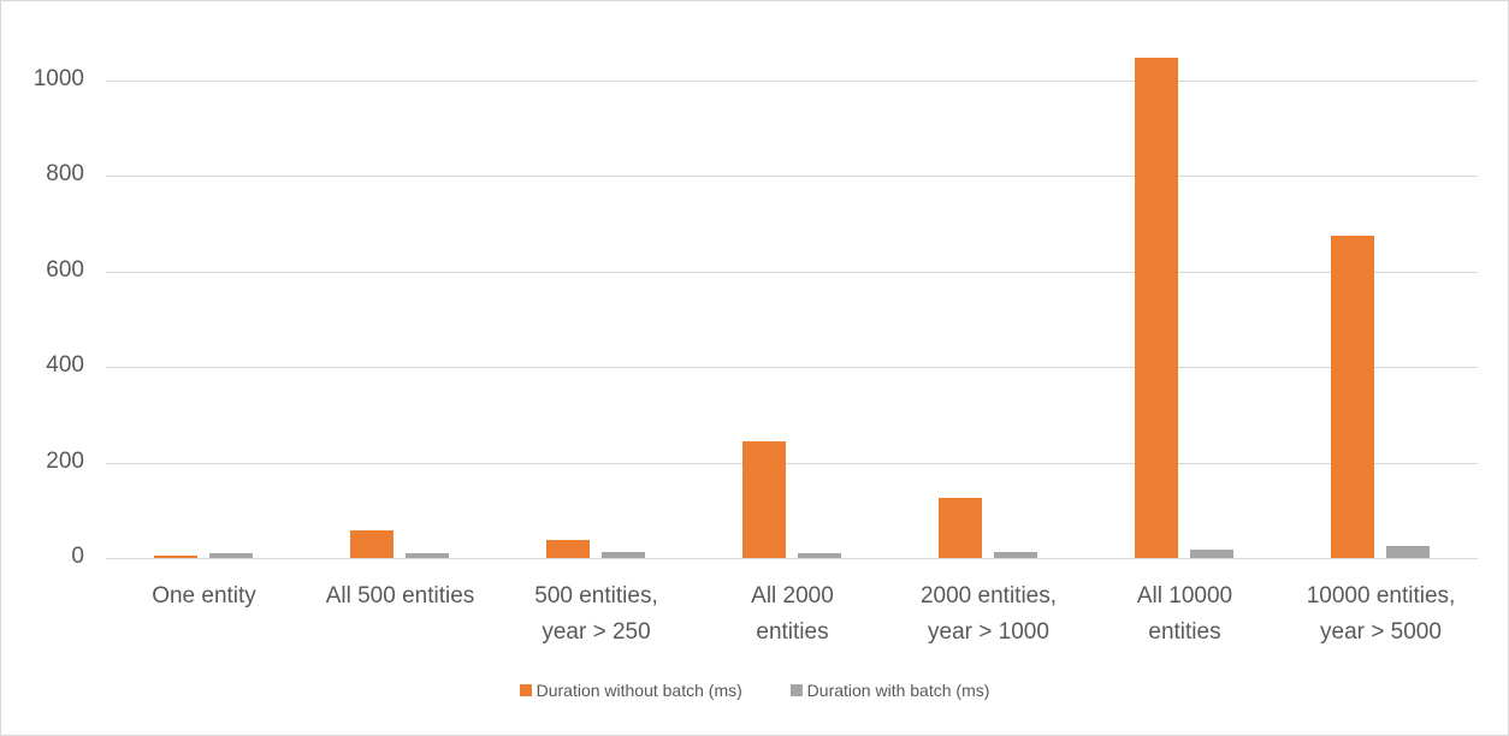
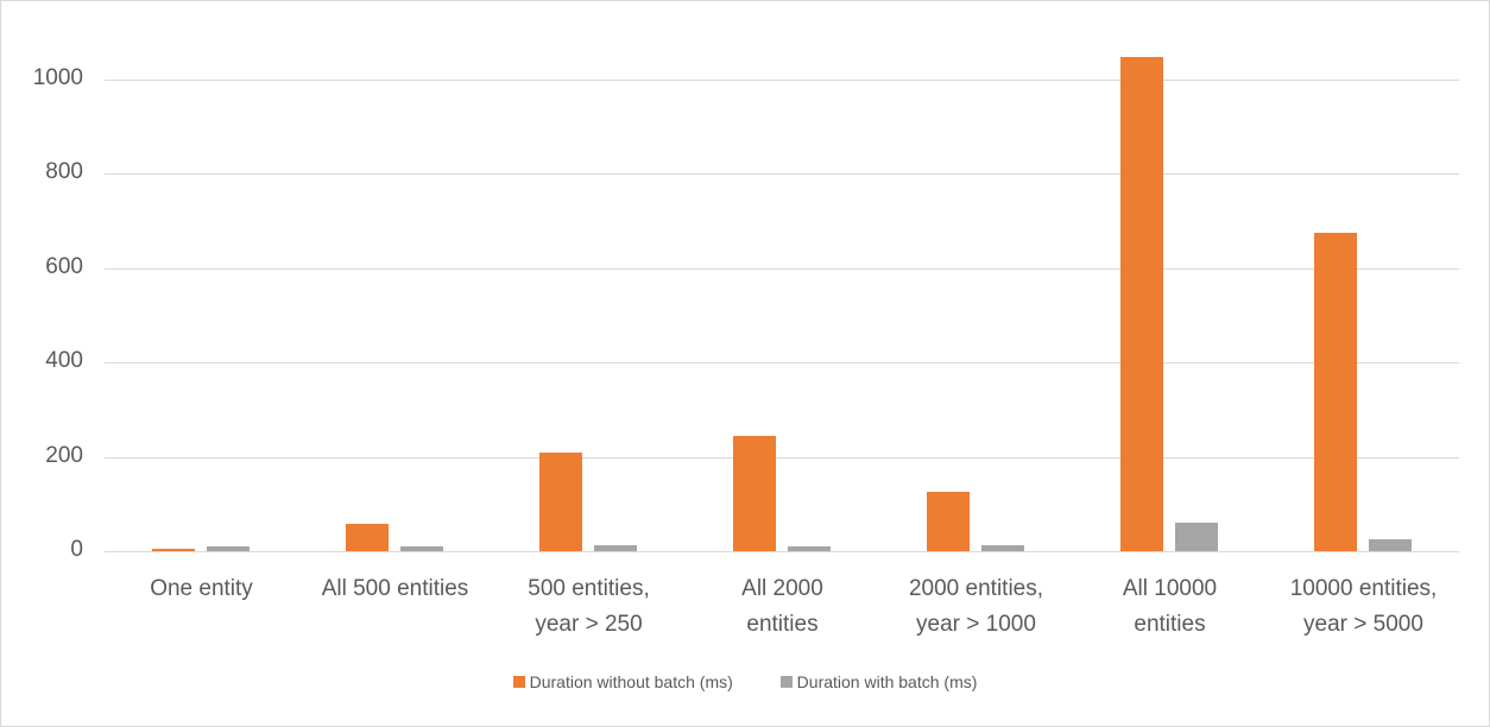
Duration without batch (ms)/500 entities, year > 250: 40 -> 210
Duration with batch (ms)/All 10000 entities: 20 -> 60
